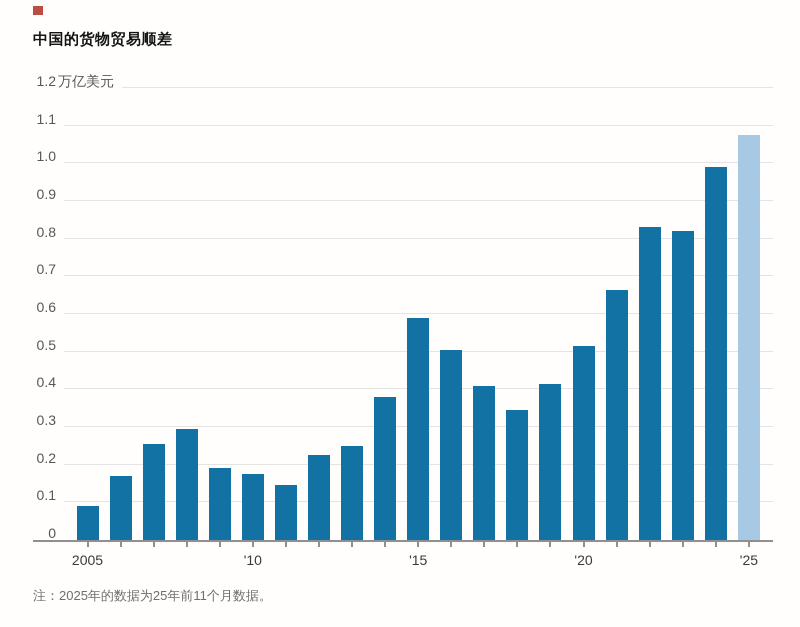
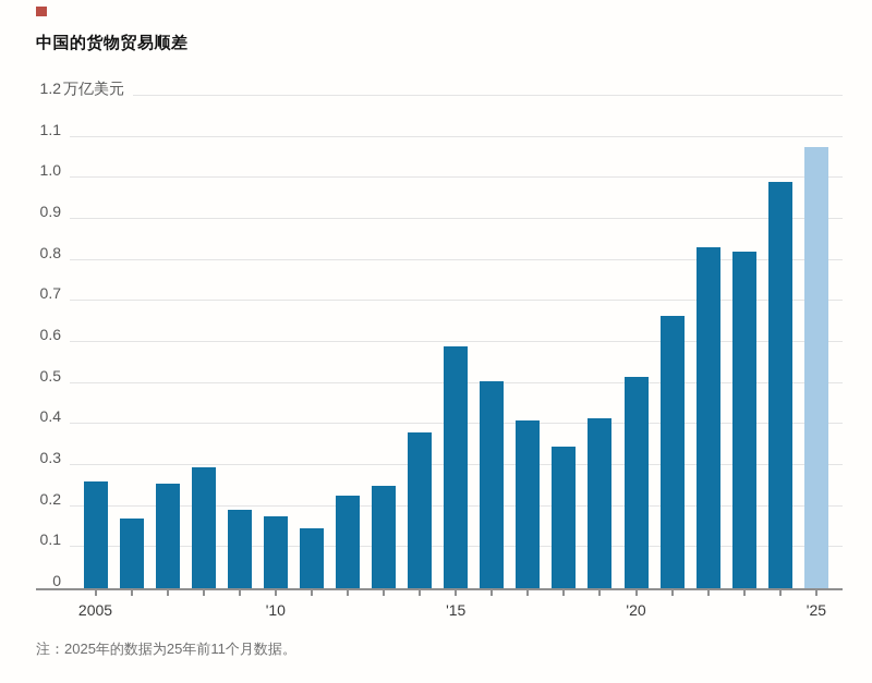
2005: 0.09 -> 0.26
